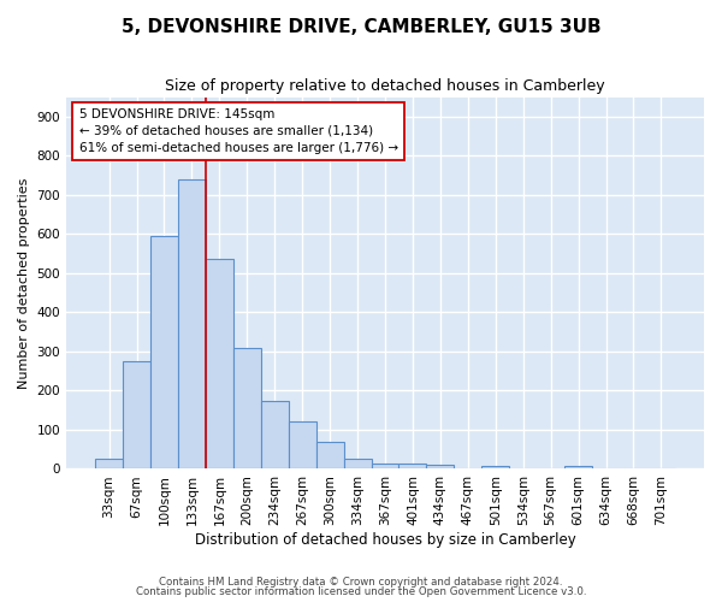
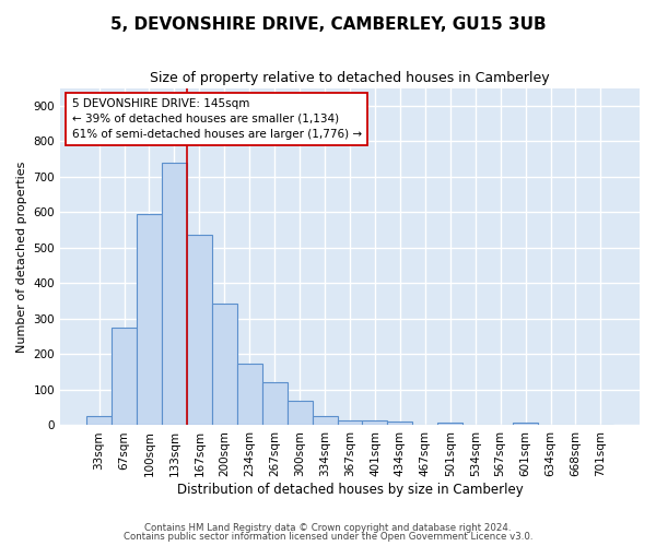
200sqm: 310 -> 342
